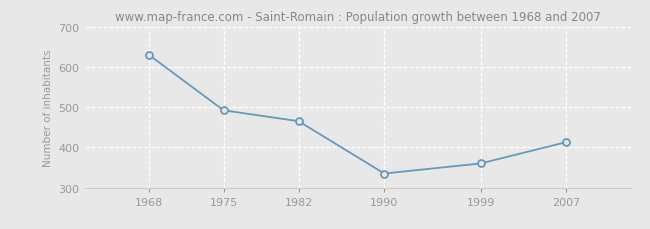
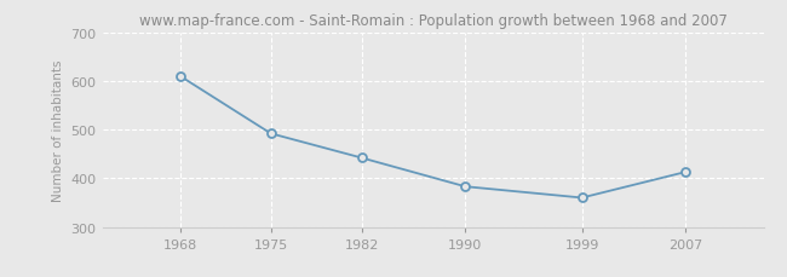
1968: 630 -> 610
1982: 465 -> 442
1990: 335 -> 383
